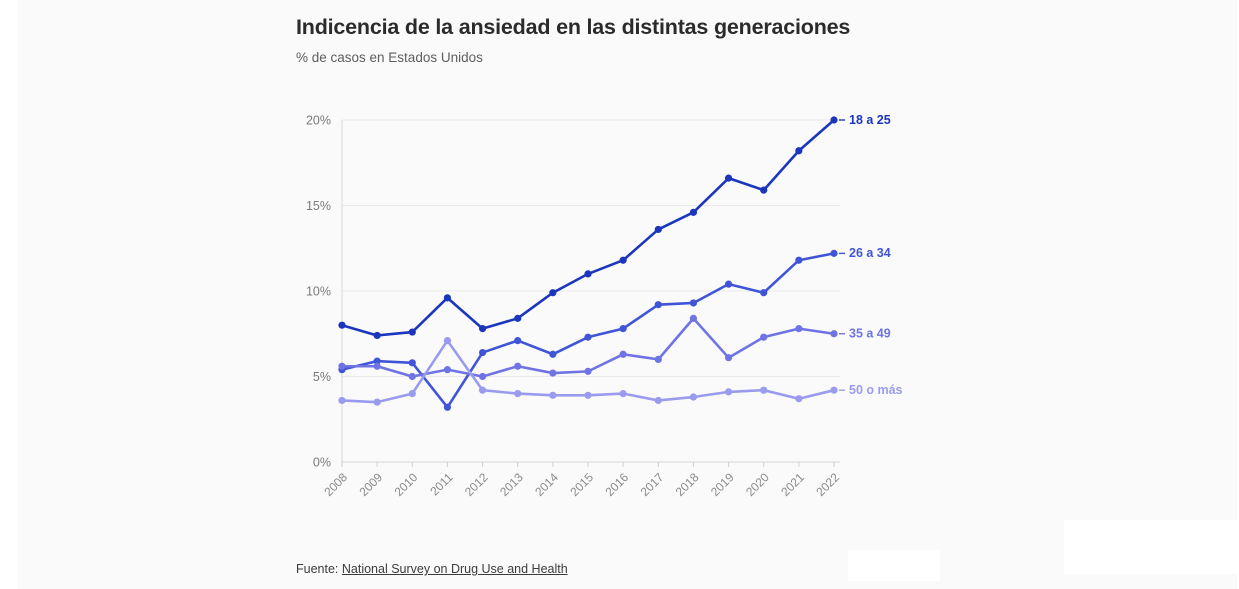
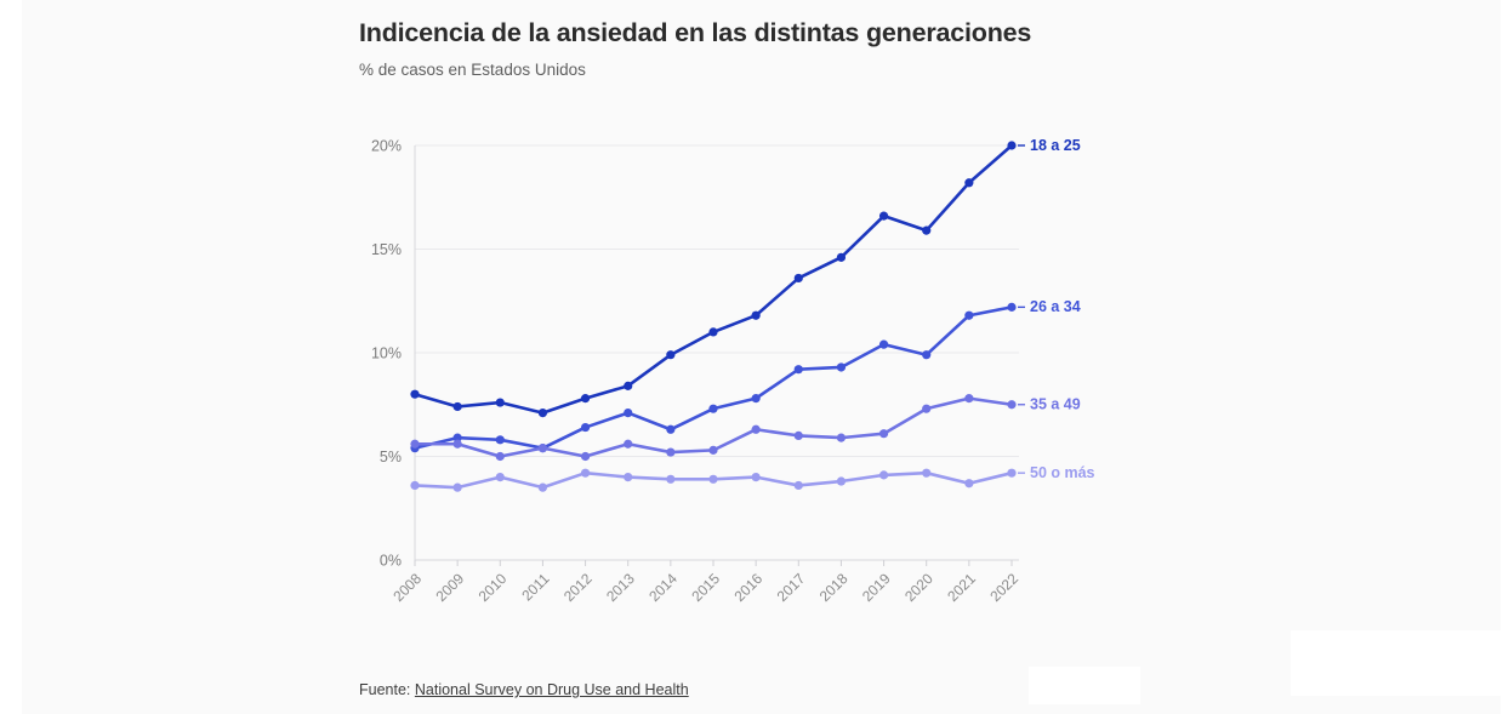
18 a 25/2011: 9.6% -> 7.1%
26 a 34/2011: 3.2% -> 5.4%
50 o más/2011: 7.1% -> 3.5%
35 a 49/2018: 8.4% -> 5.9%
